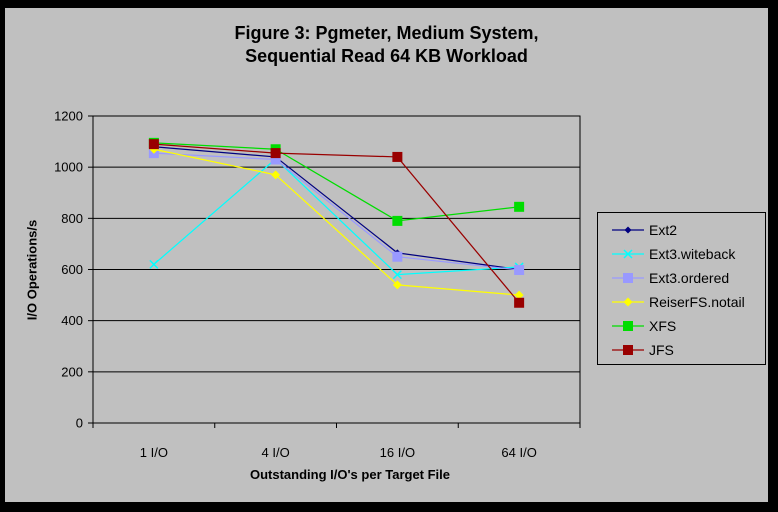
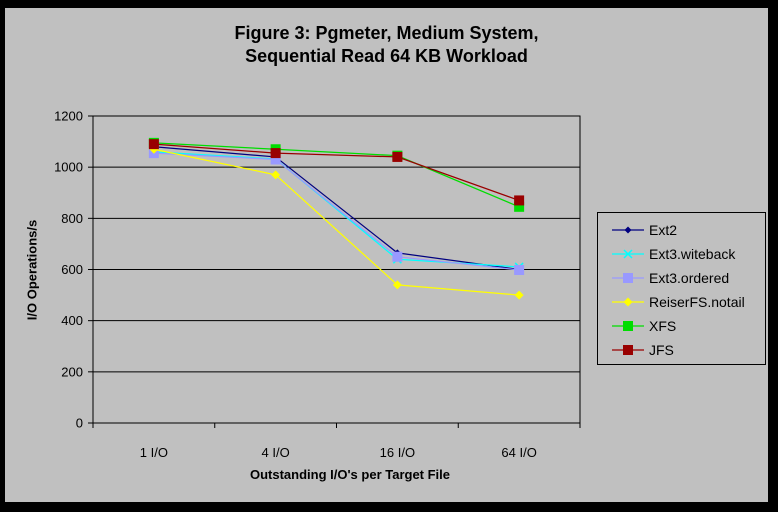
Ext3.witeback/1 I/O: 620 -> 1060
Ext3.witeback/16 I/O: 580 -> 640
XFS/16 I/O: 790 -> 1040
JFS/64 I/O: 470 -> 870
